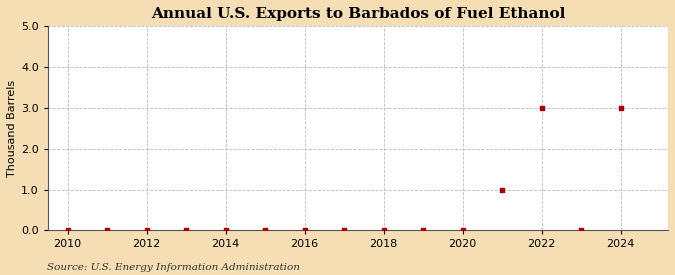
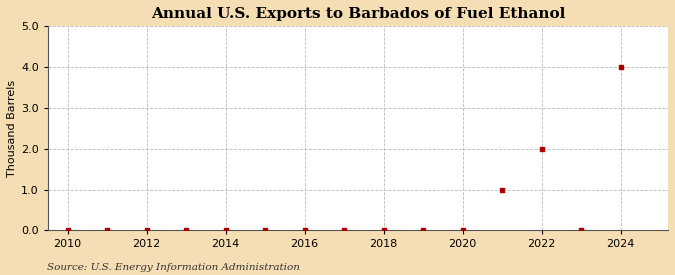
2022: 3 -> 2
2024: 3 -> 4
